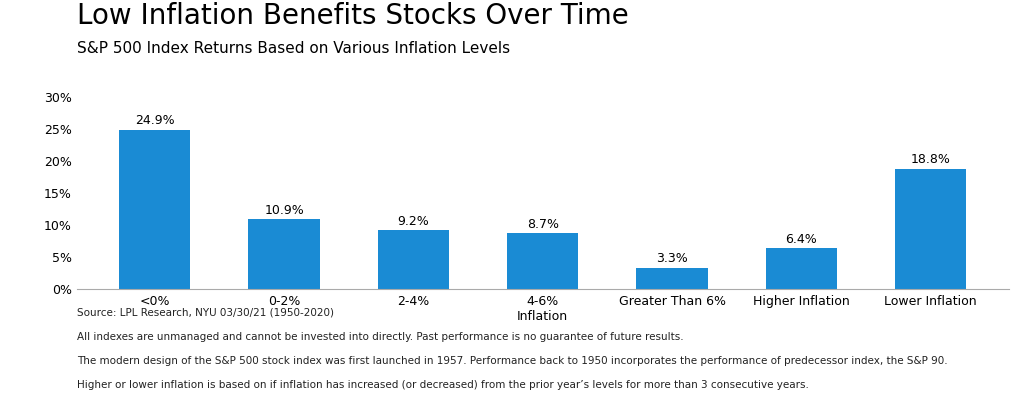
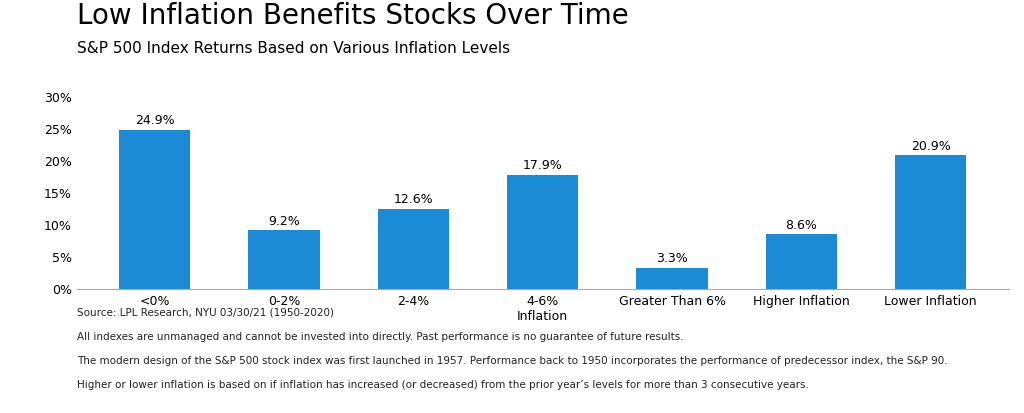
0-2%: 10.9% -> 9.2%
2-4%: 9.2% -> 12.6%
4-6% Inflation: 8.7% -> 17.9%
Higher Inflation: 6.4% -> 8.6%
Lower Inflation: 18.8% -> 20.9%
